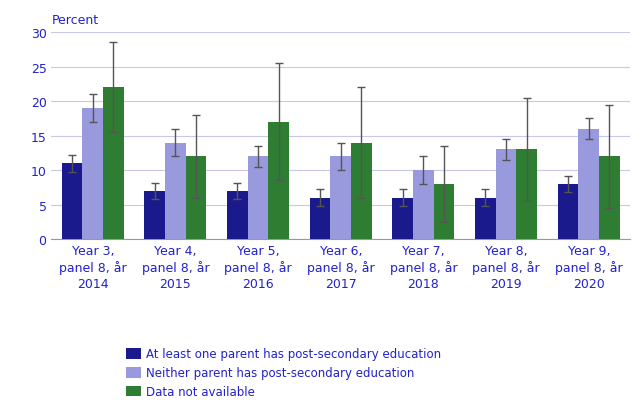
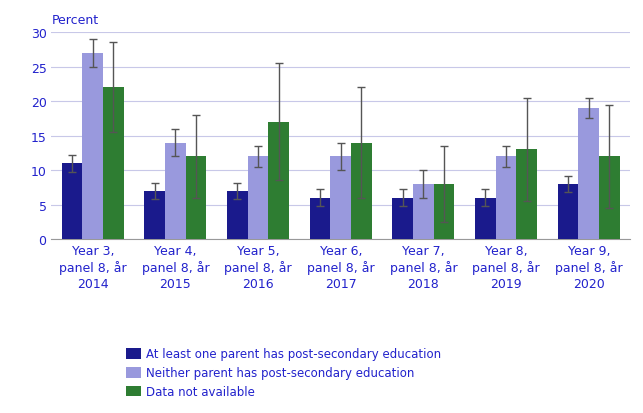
Neither parent has post-secondary education/Year 3, panel 8, år 2014: 19 -> 27
Neither parent has post-secondary education/Year 7, panel 8, år 2018: 10 -> 8
Neither parent has post-secondary education/Year 8, panel 8, år 2019: 13 -> 12
Neither parent has post-secondary education/Year 9, panel 8, år 2020: 16 -> 19
